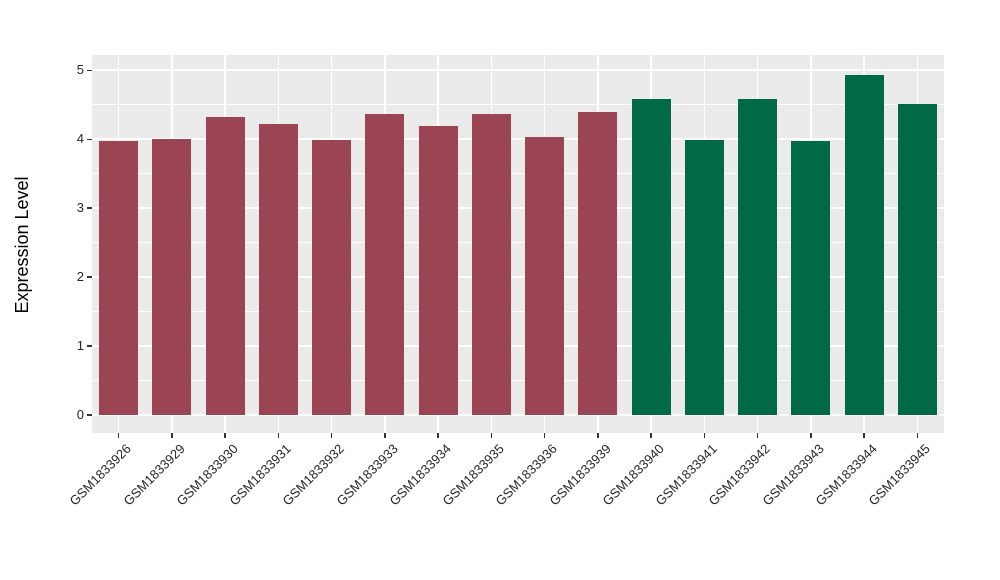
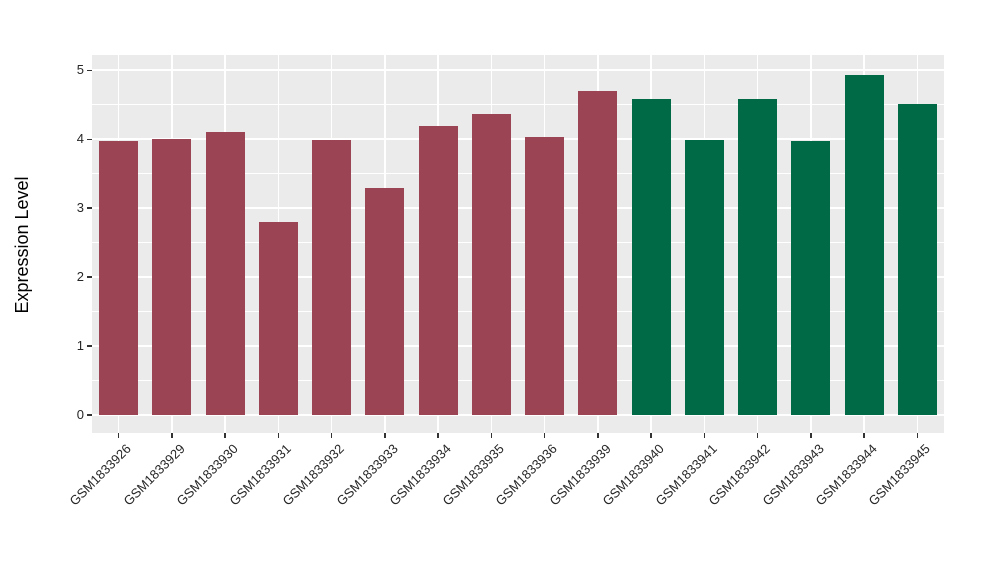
GSM1833930: 4.3 -> 4.1
GSM1833931: 4.2 -> 2.8
GSM1833933: 4.4 -> 3.3
GSM1833939: 4.4 -> 4.7
